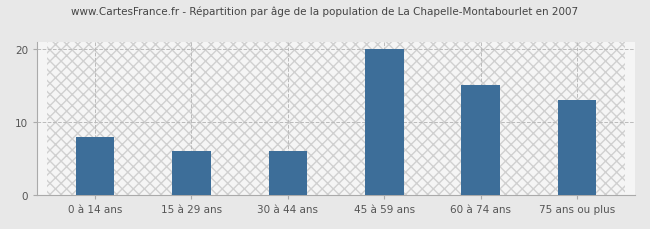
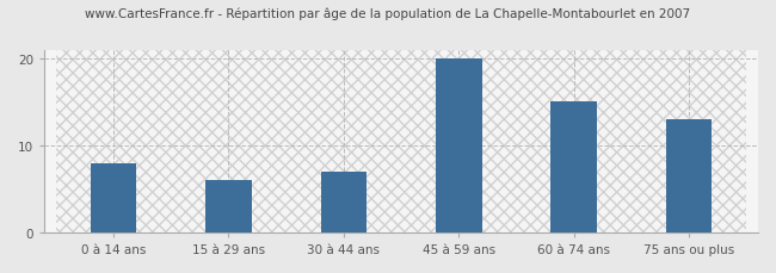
30 à 44 ans: 6 -> 7
